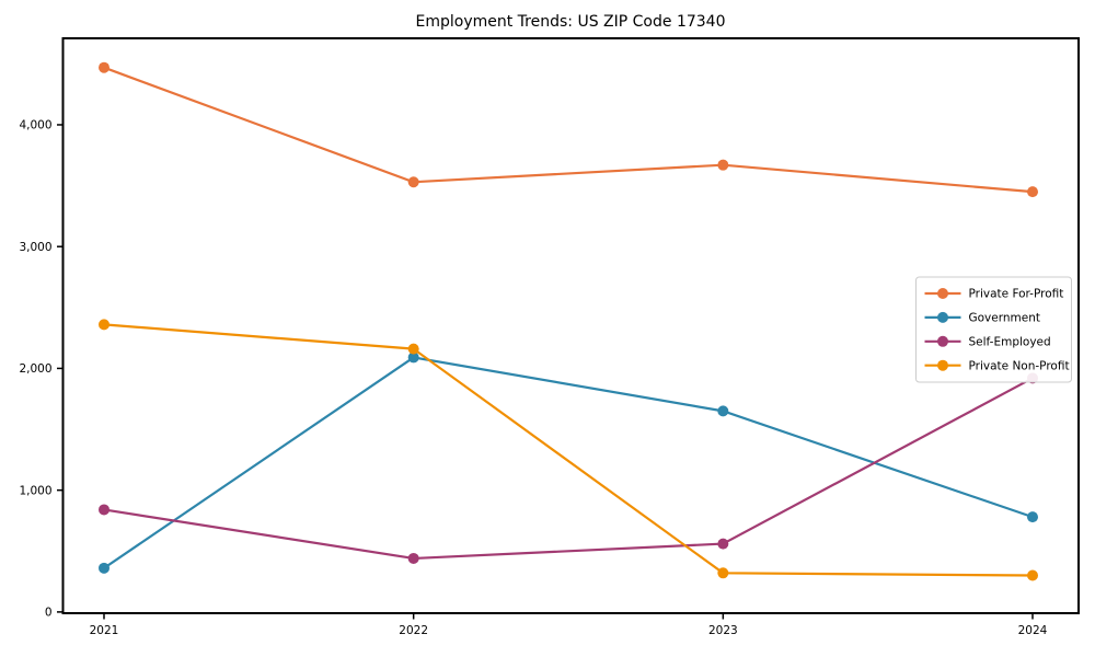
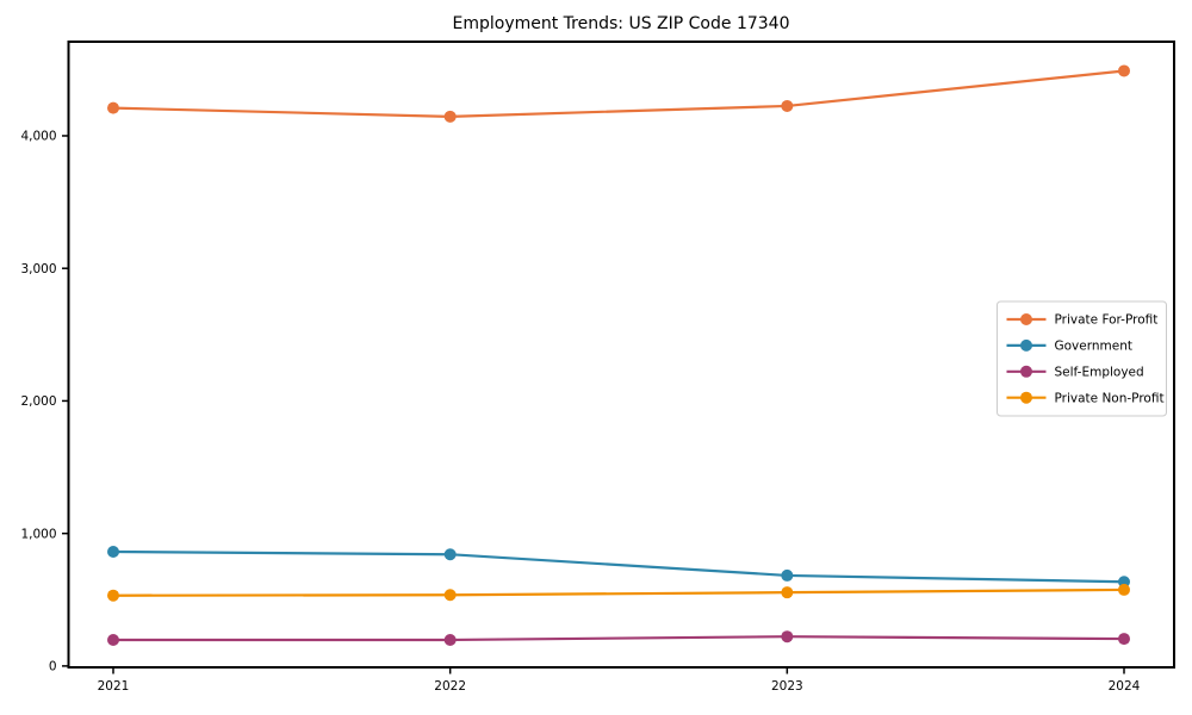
Private For-Profit/2021: 4470 -> 4210
Government/2021: 360 -> 860
Self-Employed/2021: 840 -> 200
Private Non-Profit/2021: 2360 -> 530
Private For-Profit/2022: 3530 -> 4140
Government/2022: 2090 -> 840
Self-Employed/2022: 440 -> 200
Private Non-Profit/2022: 2160 -> 540
Private For-Profit/2023: 3670 -> 4220
Government/2023: 1650 -> 680
Self-Employed/2023: 560 -> 220
Private Non-Profit/2023: 320 -> 560
Private For-Profit/2024: 3450 -> 4490
Government/2024: 780 -> 640
Self-Employed/2024: 1920 -> 200
Private Non-Profit/2024: 300 -> 580
